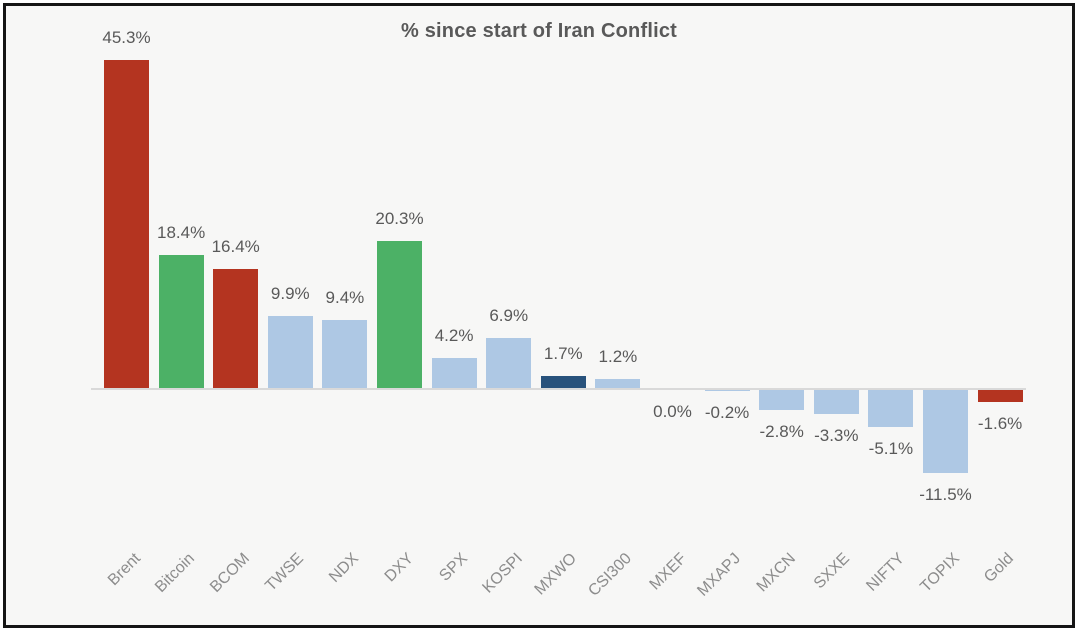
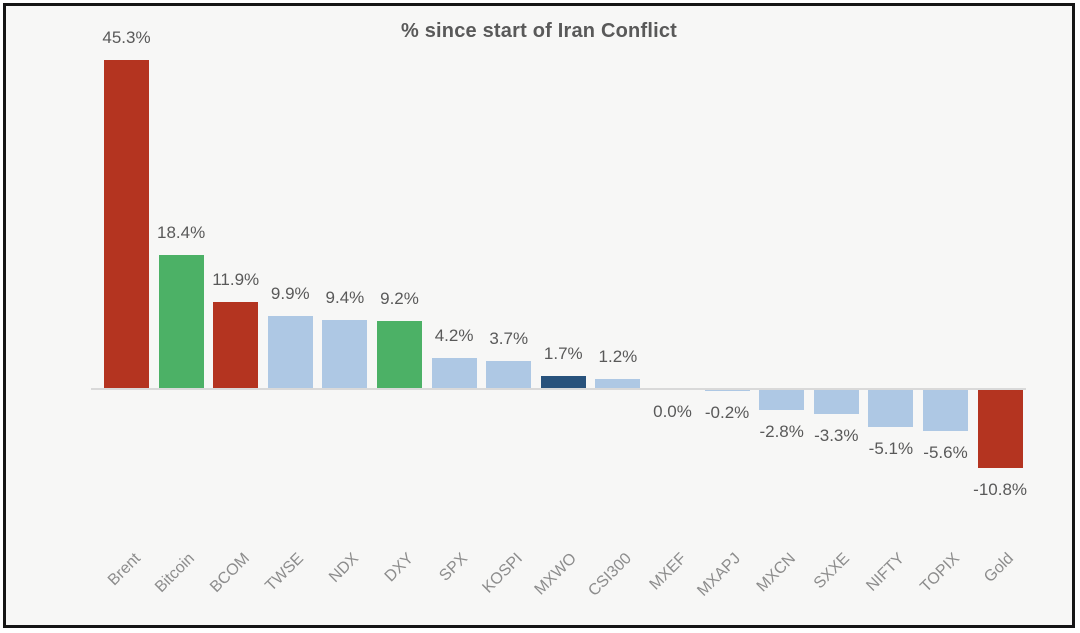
BCOM: 16.4% -> 11.9%
DXY: 20.3% -> 9.2%
KOSPI: 6.9% -> 3.7%
TOPIX: -11.5% -> -5.6%
Gold: -1.6% -> -10.8%
